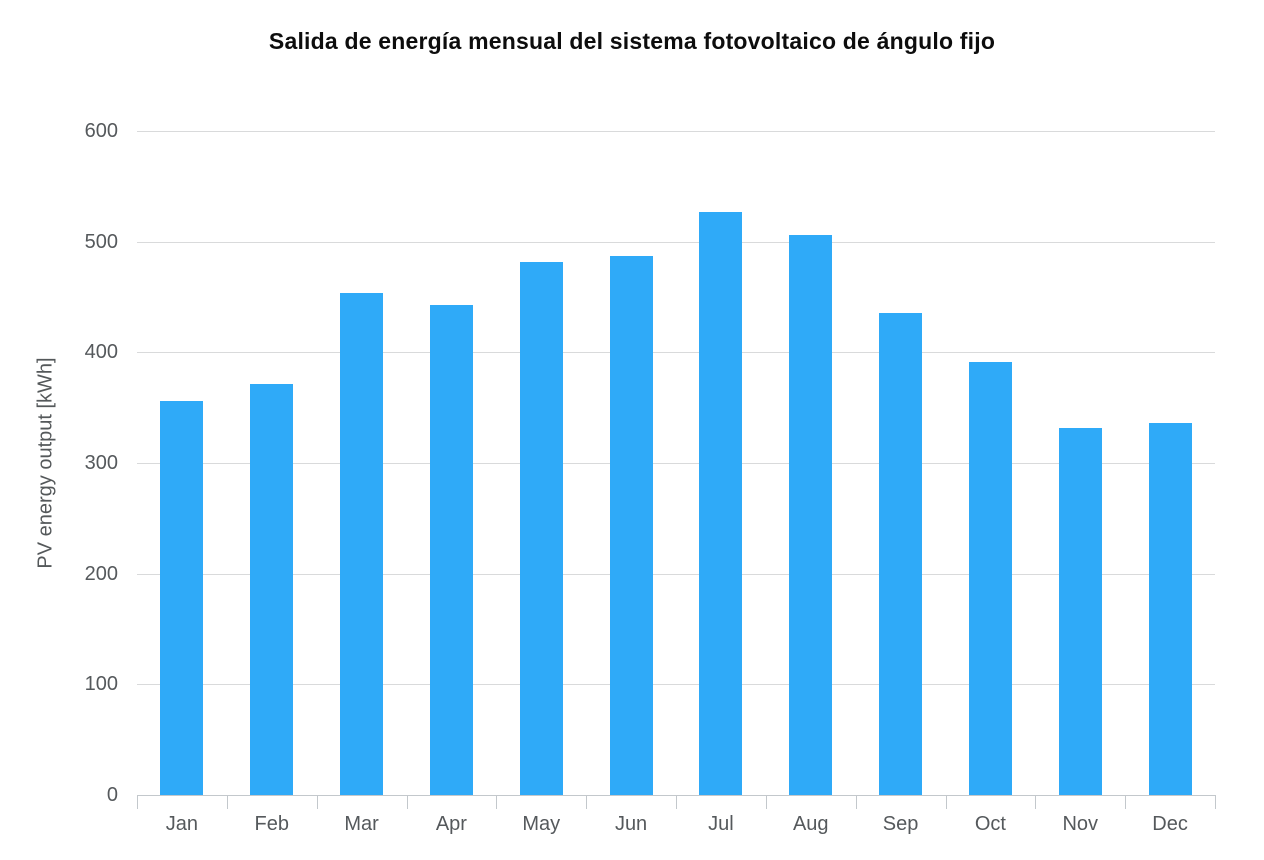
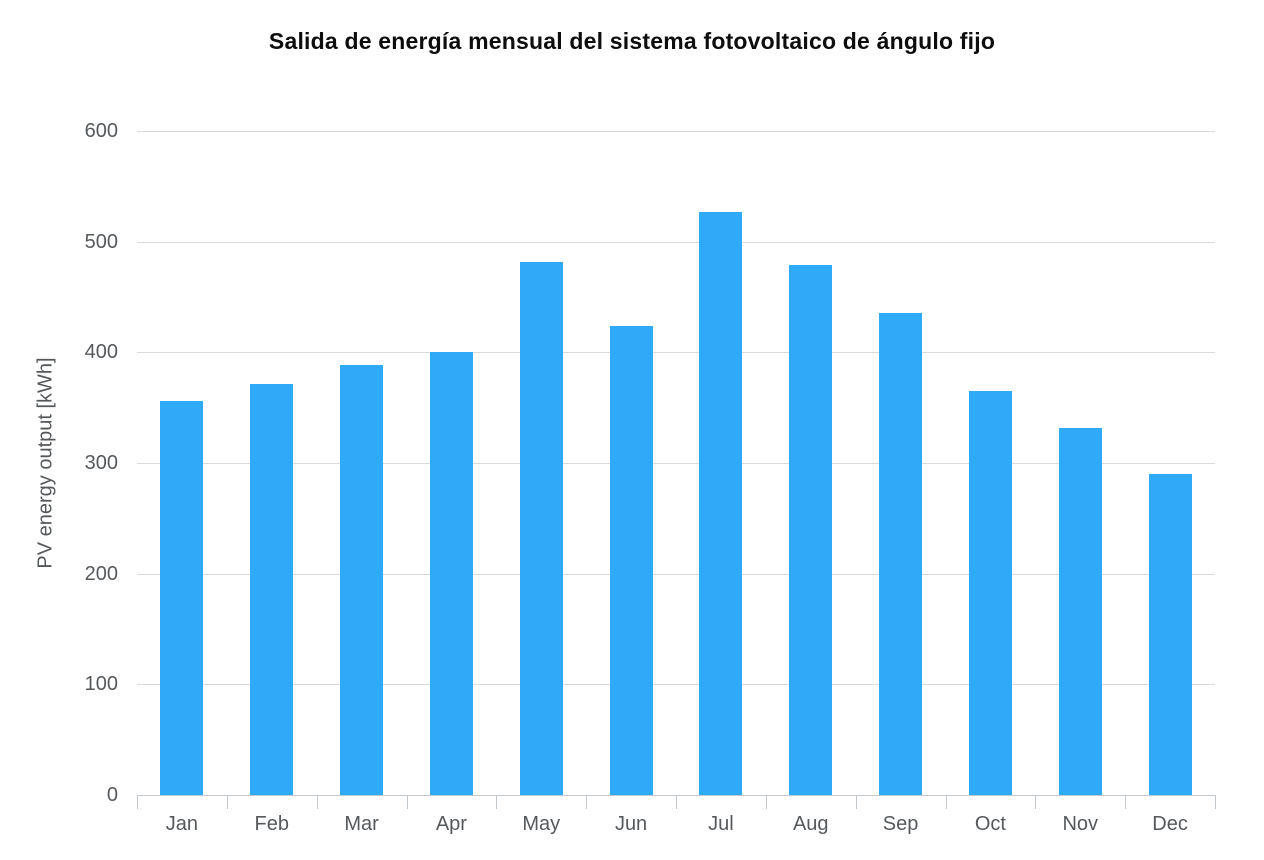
Mar: 454 -> 389
Apr: 443 -> 400
Jun: 487 -> 424
Aug: 506 -> 479
Oct: 391 -> 365
Dec: 336 -> 290
